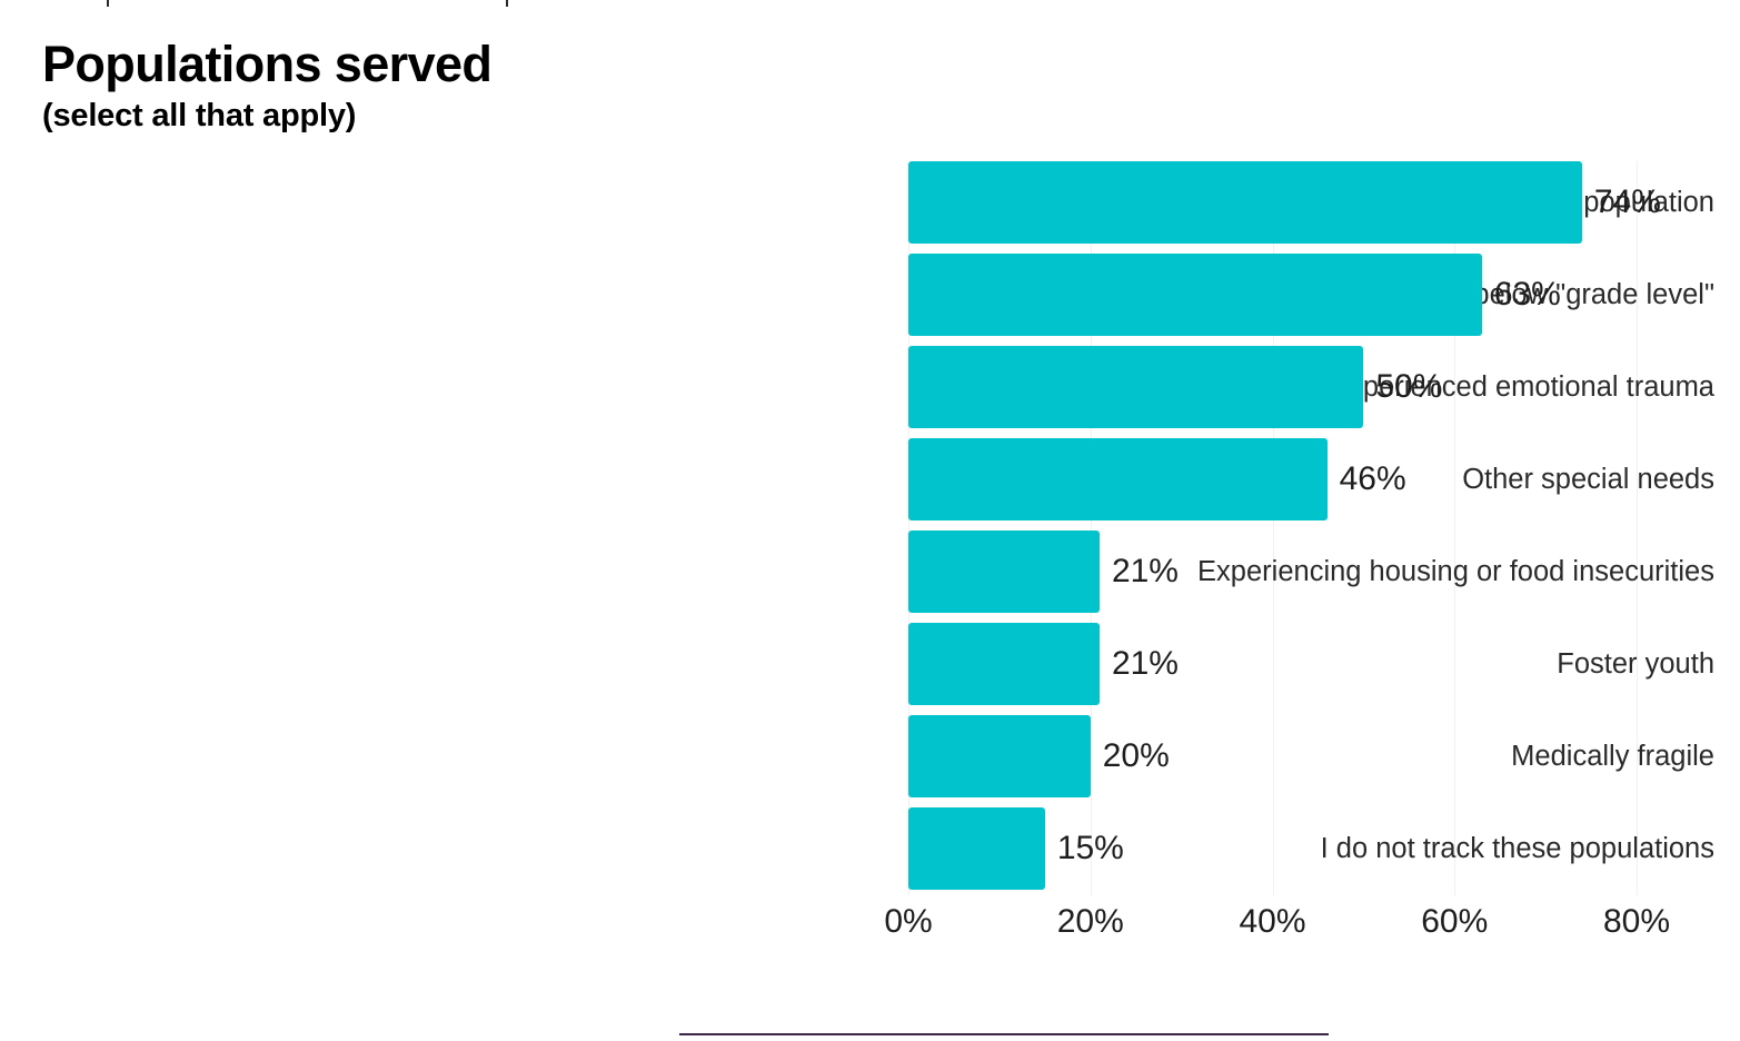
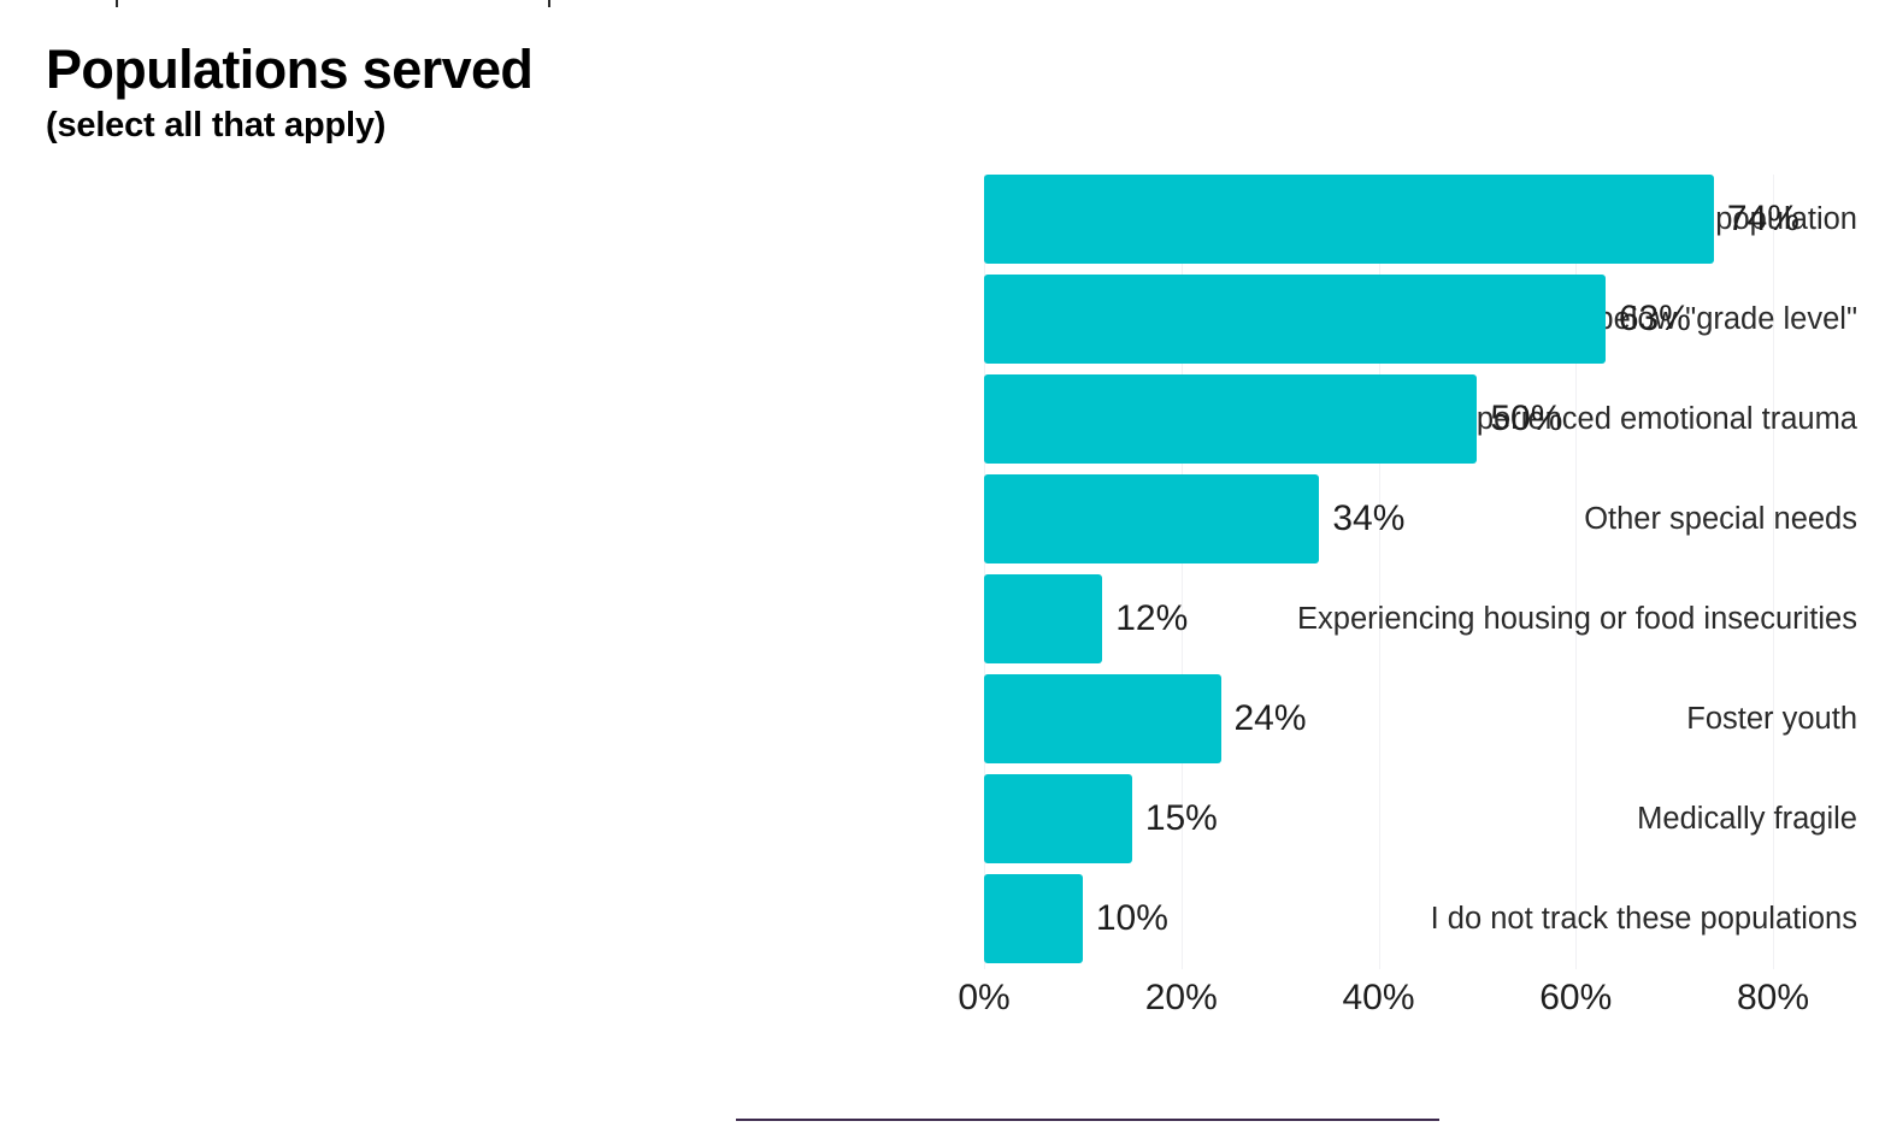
Other special needs: 46% -> 34%
Experiencing housing or food insecurities: 21% -> 12%
Foster youth: 21% -> 24%
Medically fragile: 20% -> 15%
I do not track these populations: 15% -> 10%
